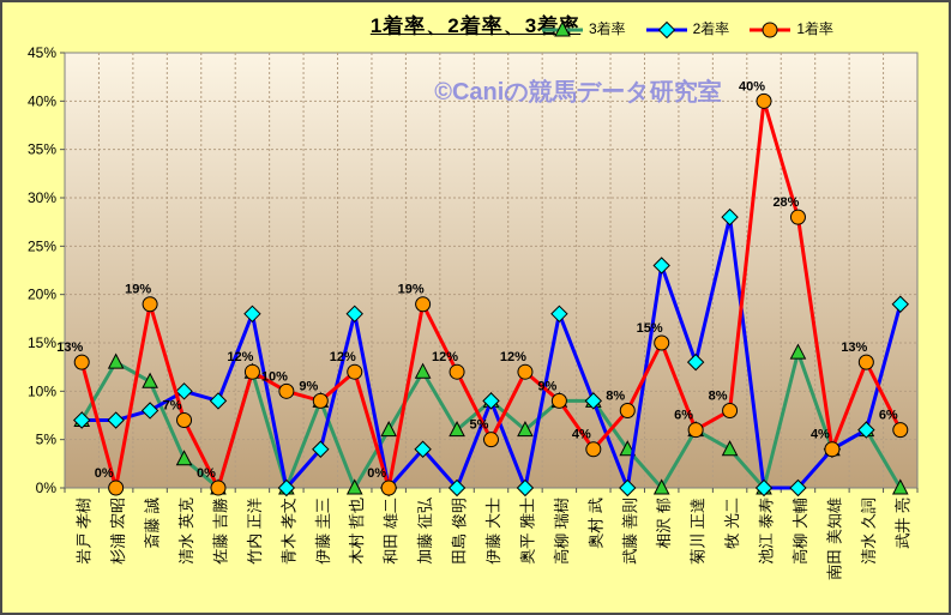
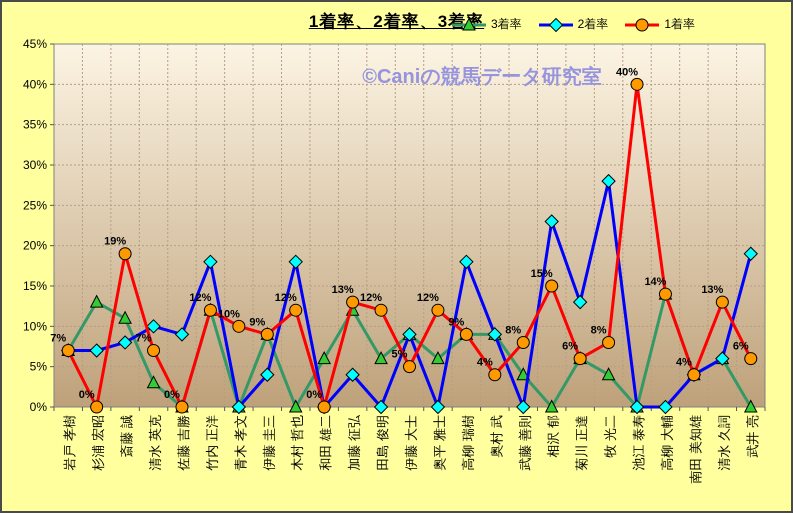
1着率/岩戸 孝樹: 13% -> 7%
1着率/加藤 征弘: 19% -> 13%
1着率/高柳 大輔: 28% -> 14%
